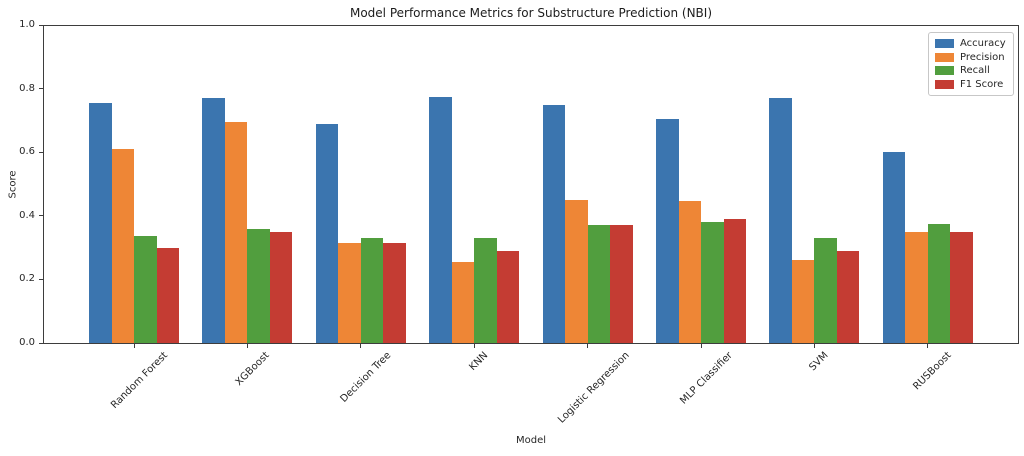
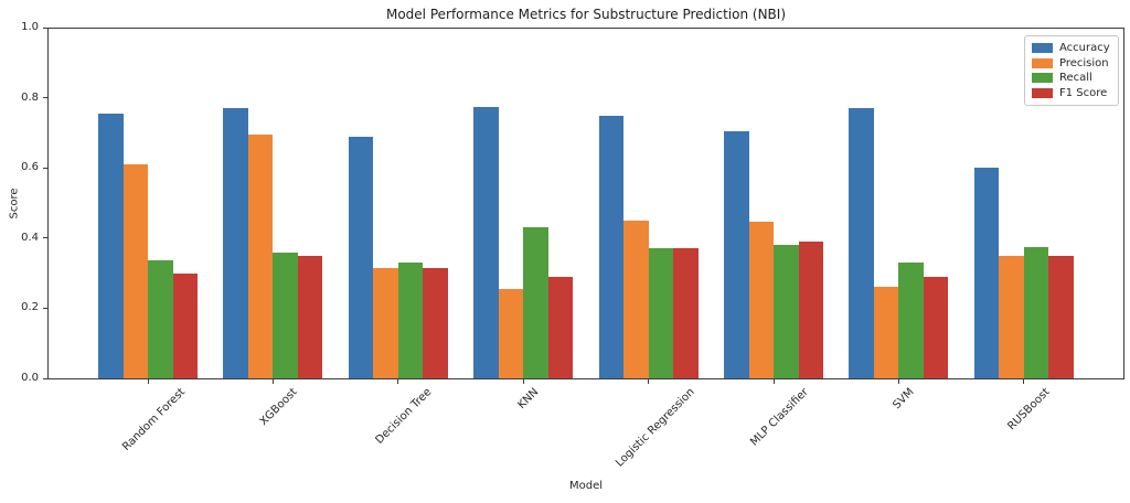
Recall/KNN: 0.33 -> 0.43
